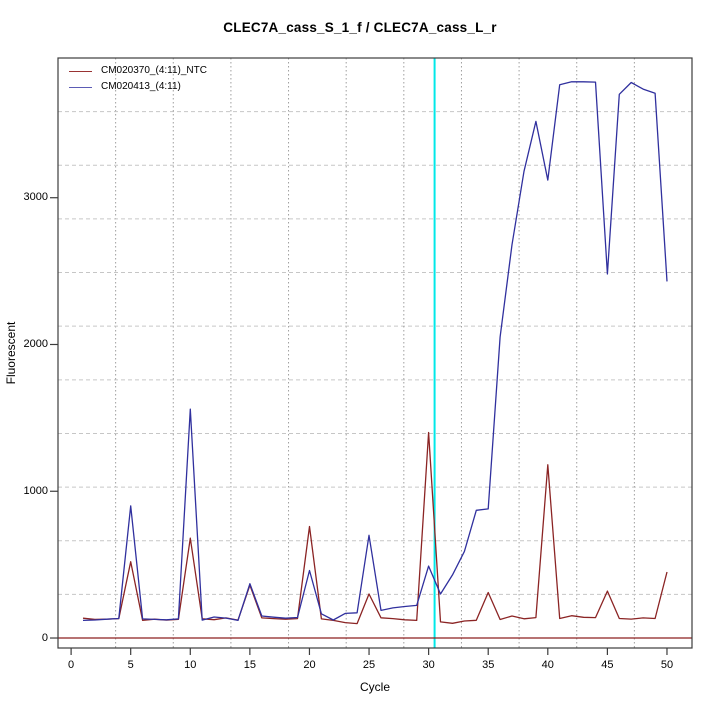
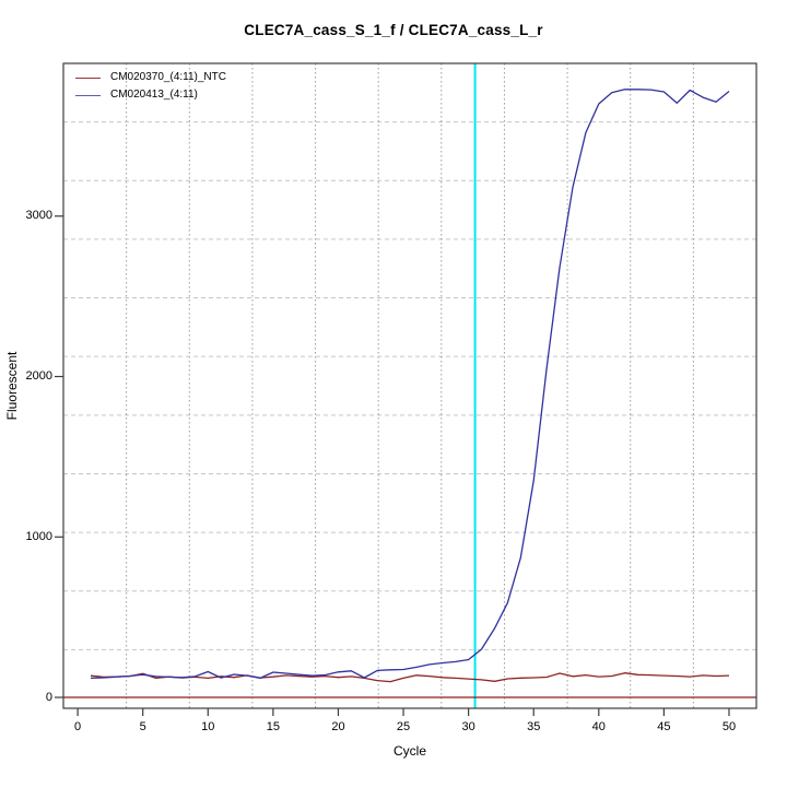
CM020370_(4:11)_NTC/5: 520 -> 150
CM020413_(4:11)/5: 900 -> 140
CM020370_(4:11)_NTC/10: 680 -> 120
CM020413_(4:11)/10: 1560 -> 160
CM020370_(4:11)_NTC/15: 360 -> 130
CM020413_(4:11)/15: 370 -> 160
CM020370_(4:11)_NTC/20: 760 -> 120
CM020413_(4:11)/20: 460 -> 160
CM020370_(4:11)_NTC/25: 300 -> 120
CM020413_(4:11)/25: 700 -> 170
CM020370_(4:11)_NTC/30: 1400 -> 120
CM020413_(4:11)/30: 490 -> 240
CM020370_(4:11)_NTC/35: 310 -> 120
CM020413_(4:11)/35: 880 -> 1350
CM020370_(4:11)_NTC/40: 1180 -> 130
CM020413_(4:11)/40: 3120 -> 3700
CM020370_(4:11)_NTC/45: 320 -> 140
CM020413_(4:11)/45: 2480 -> 3780
CM020370_(4:11)_NTC/50: 450 -> 140
CM020413_(4:11)/50: 2430 -> 3780
